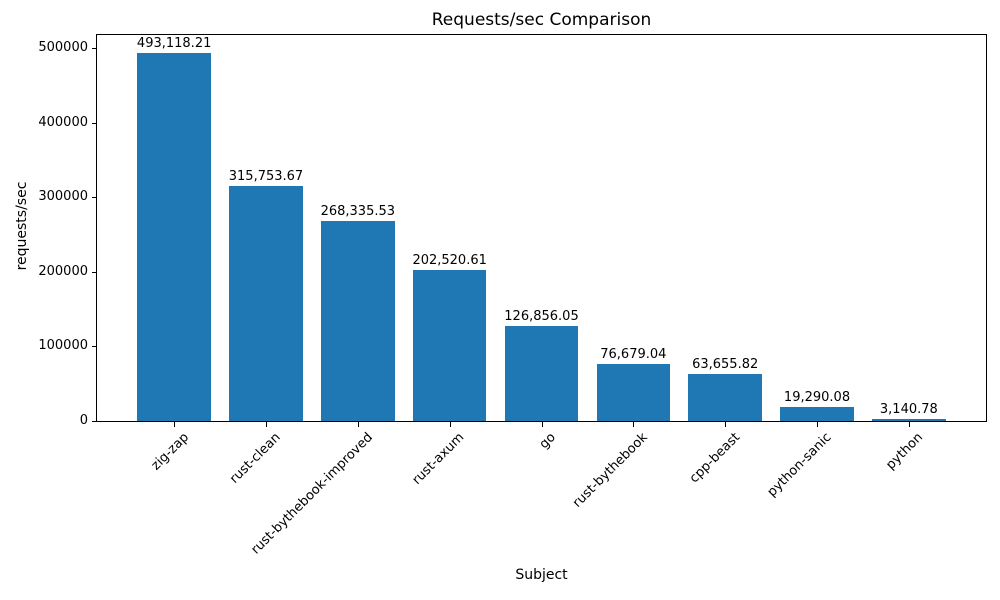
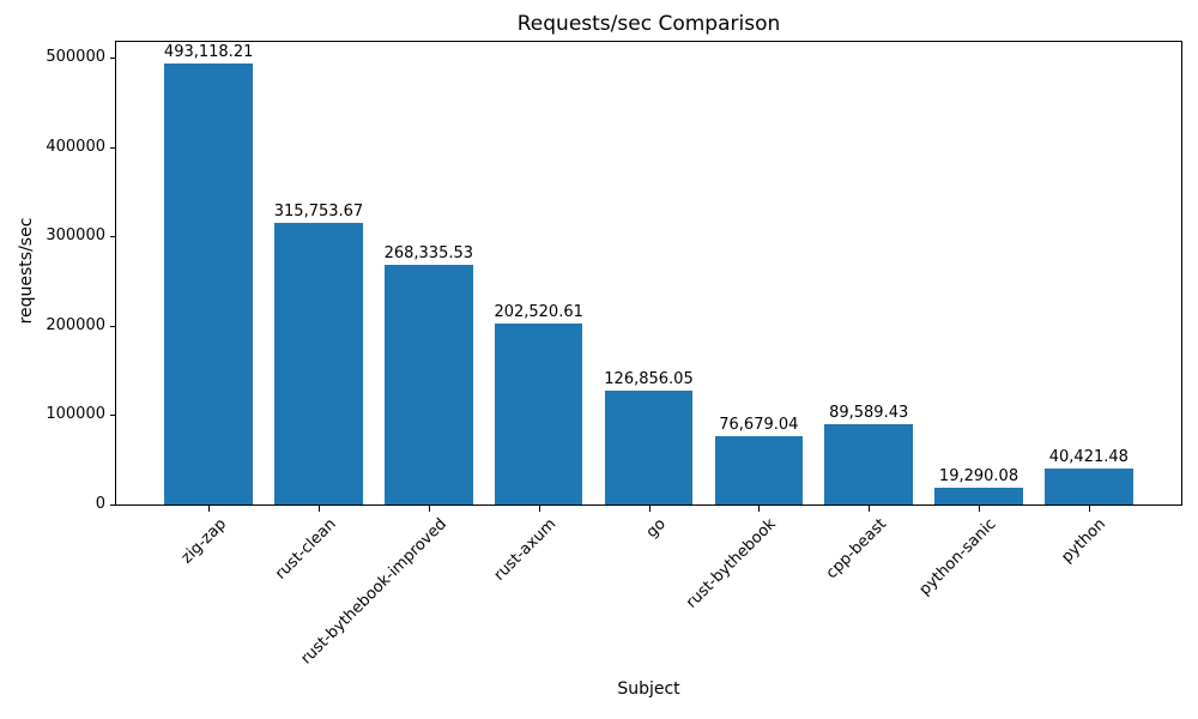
cpp-beast: 63,655.82 -> 89,589.43
python: 3,140.78 -> 40,421.48
